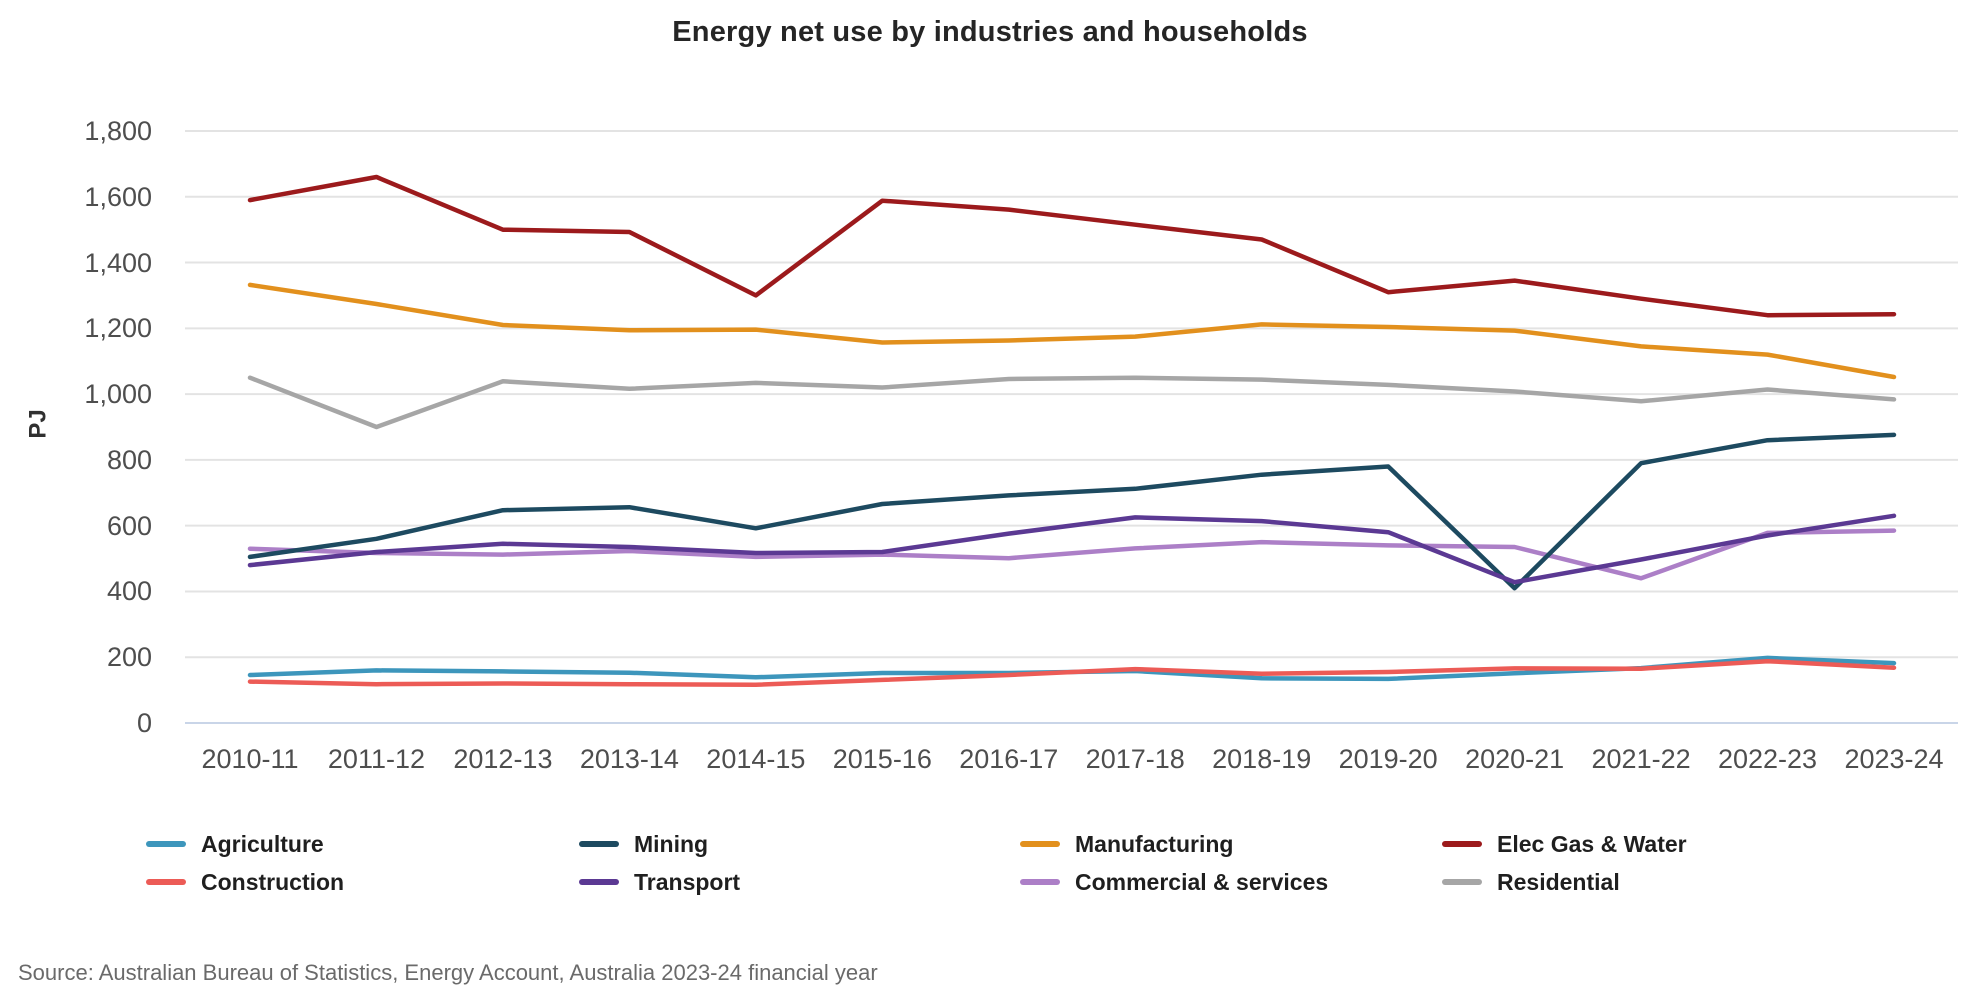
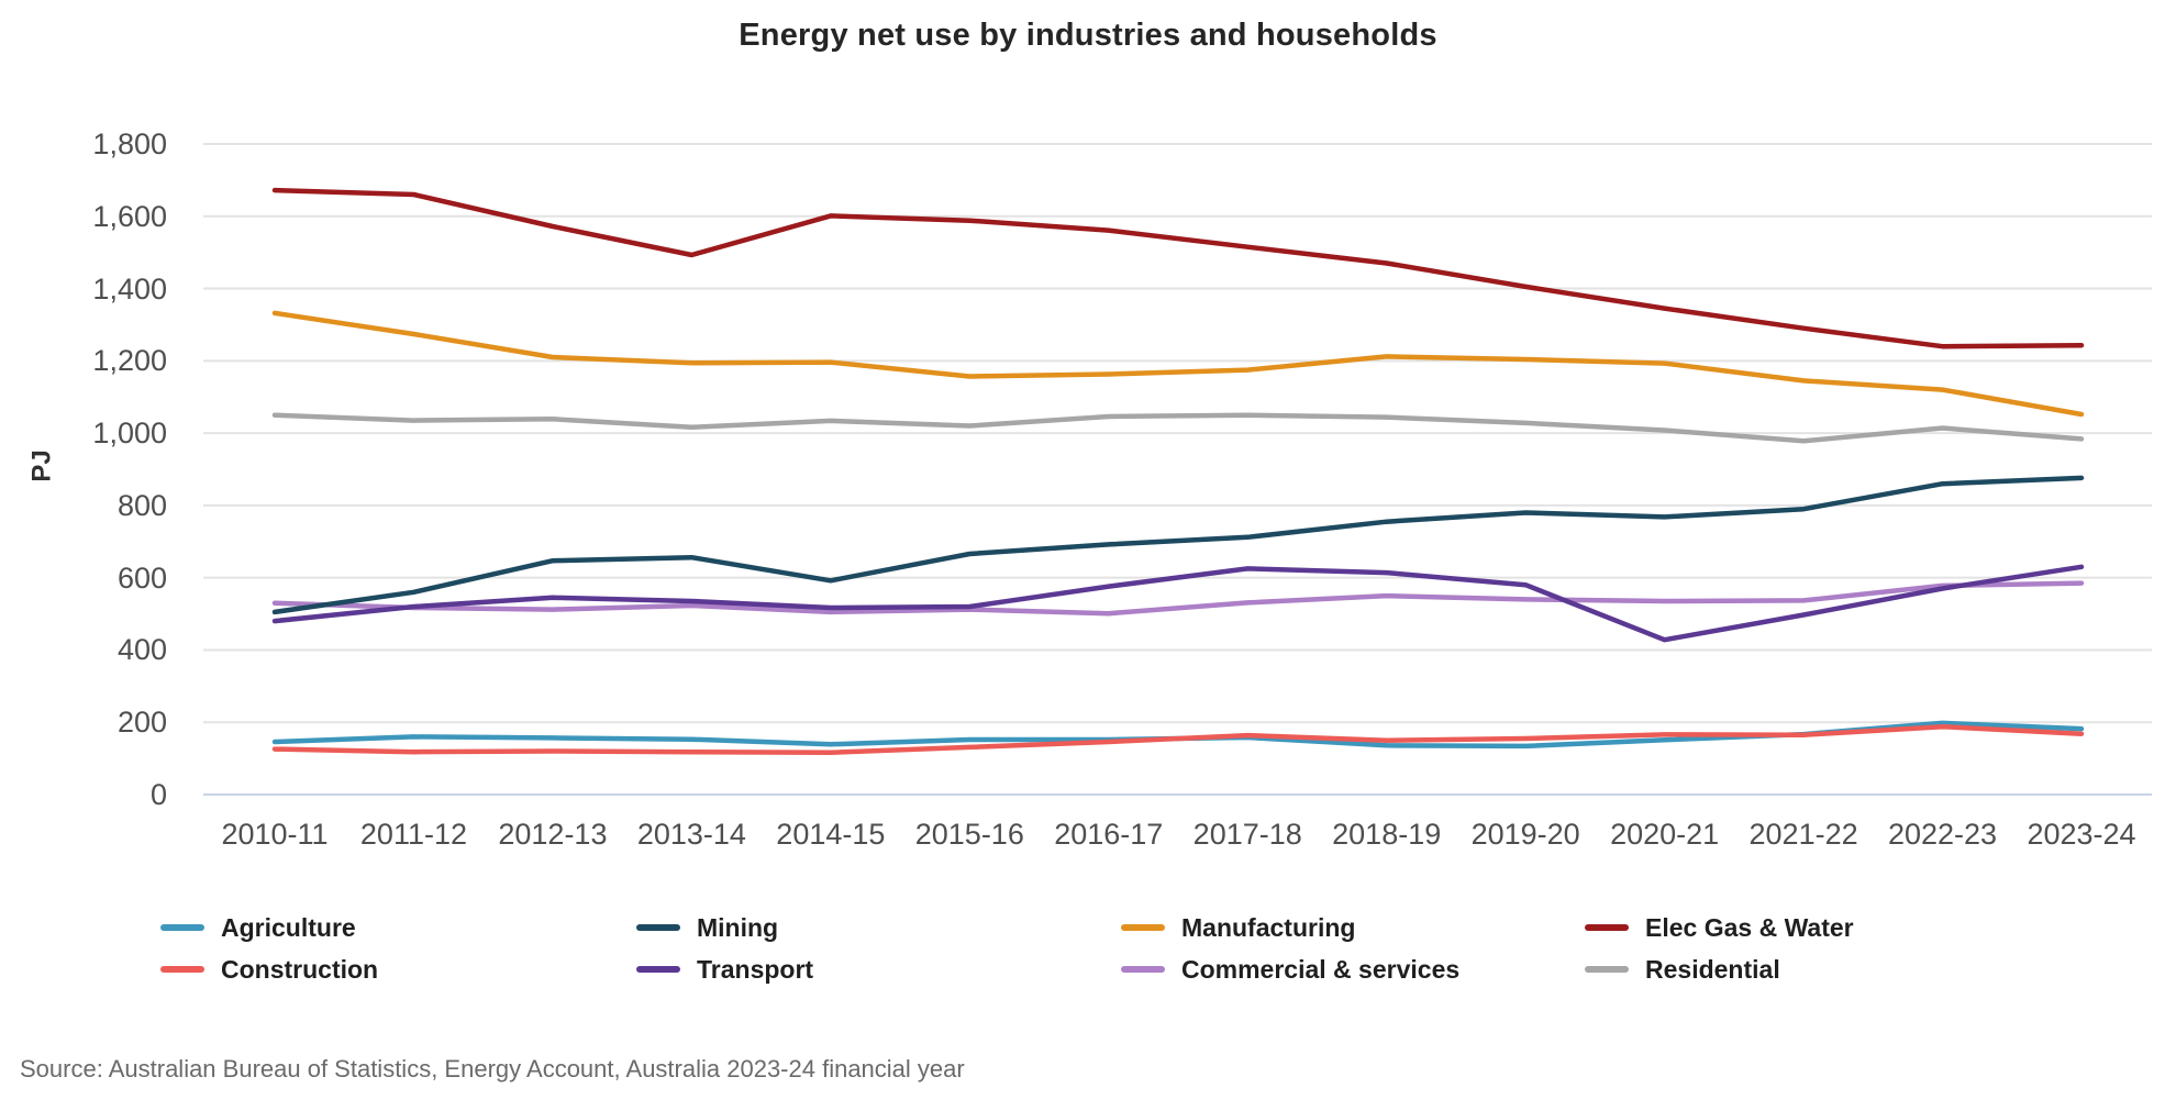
Elec Gas & Water/2010-11: 1590 -> 1670
Residential/2011-12: 900 -> 1040
Elec Gas & Water/2012-13: 1500 -> 1570
Elec Gas & Water/2014-15: 1300 -> 1600
Elec Gas & Water/2019-20: 1310 -> 1400
Mining/2020-21: 410 -> 770
Commercial & services/2021-22: 440 -> 540
